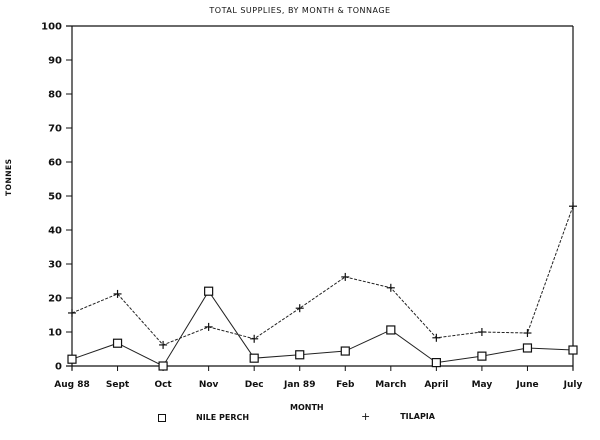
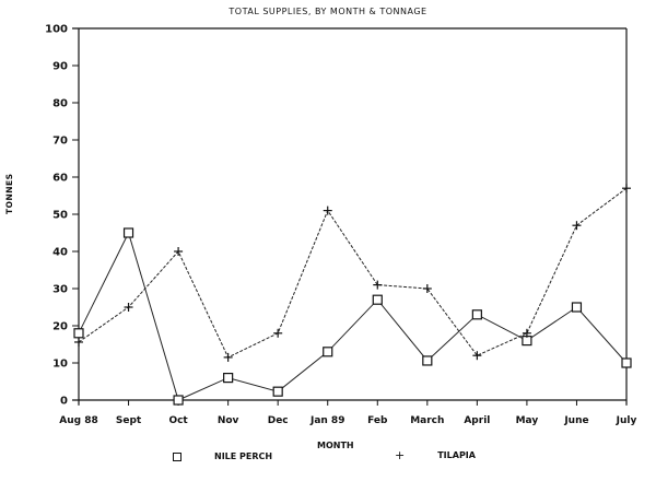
NILE PERCH/Aug 88: 2 -> 18
NILE PERCH/Sept: 7 -> 45
TILAPIA/Sept: 21 -> 25
TILAPIA/Oct: 6 -> 40
NILE PERCH/Nov: 22 -> 6
TILAPIA/Dec: 8 -> 18
NILE PERCH/Jan 89: 3 -> 13
TILAPIA/Jan 89: 17 -> 51
NILE PERCH/Feb: 4 -> 27
TILAPIA/Feb: 26 -> 31
TILAPIA/March: 23 -> 30
NILE PERCH/April: 1 -> 23
TILAPIA/April: 8 -> 12
NILE PERCH/May: 3 -> 16
TILAPIA/May: 10 -> 18
NILE PERCH/June: 5 -> 25
TILAPIA/June: 10 -> 47
NILE PERCH/July: 5 -> 10
TILAPIA/July: 47 -> 57
